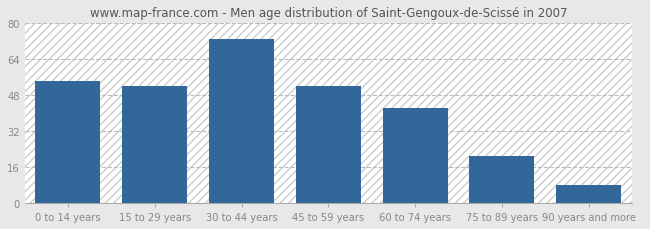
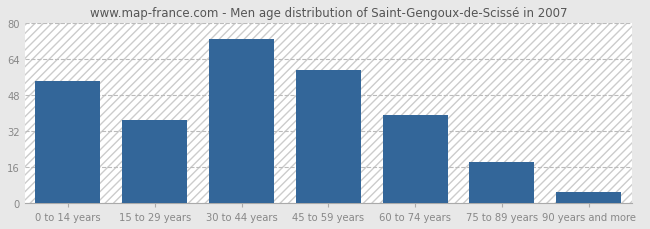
15 to 29 years: 52 -> 37
45 to 59 years: 52 -> 59
60 to 74 years: 42 -> 39
75 to 89 years: 21 -> 18
90 years and more: 8 -> 5
